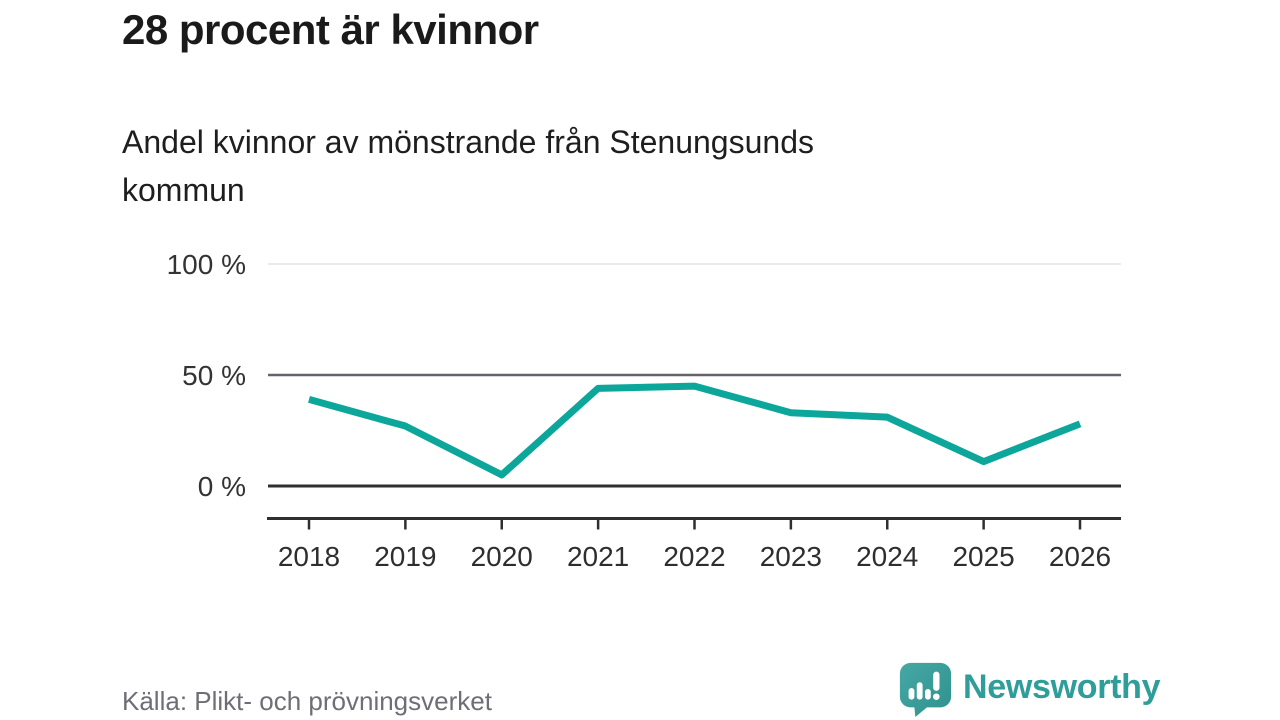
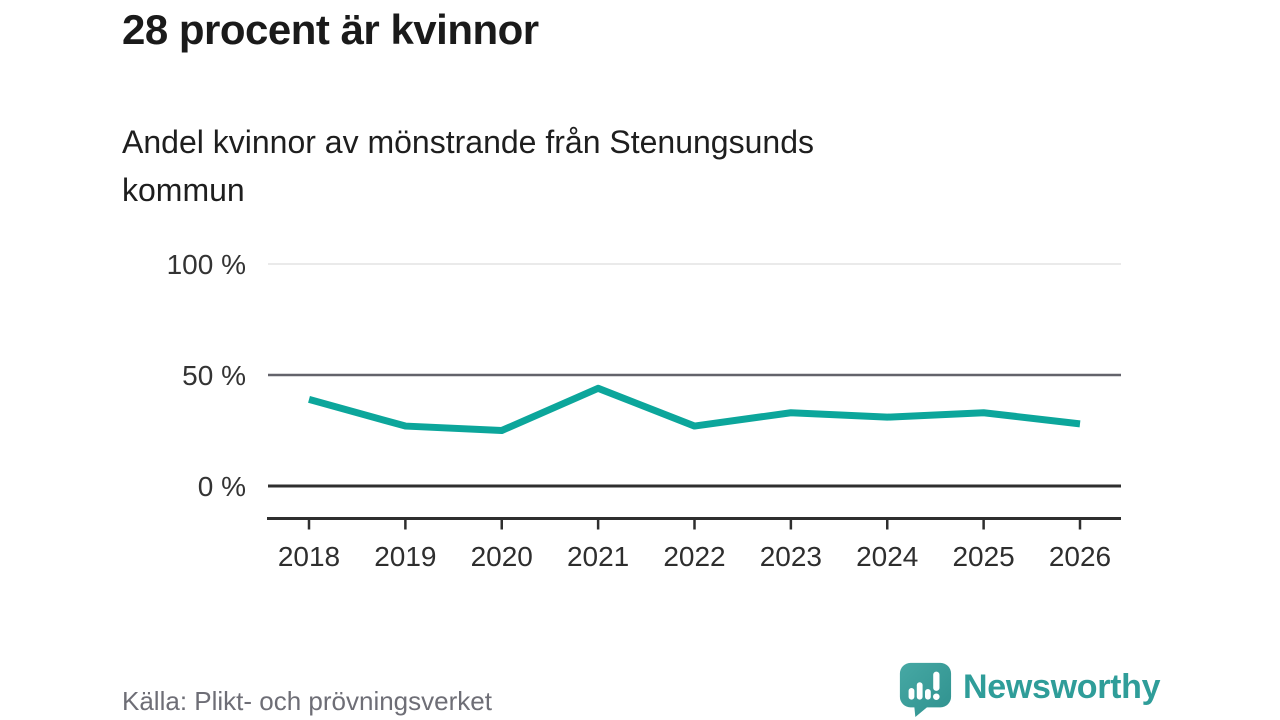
2020: 5% -> 25%
2022: 45% -> 27%
2025: 11% -> 33%
